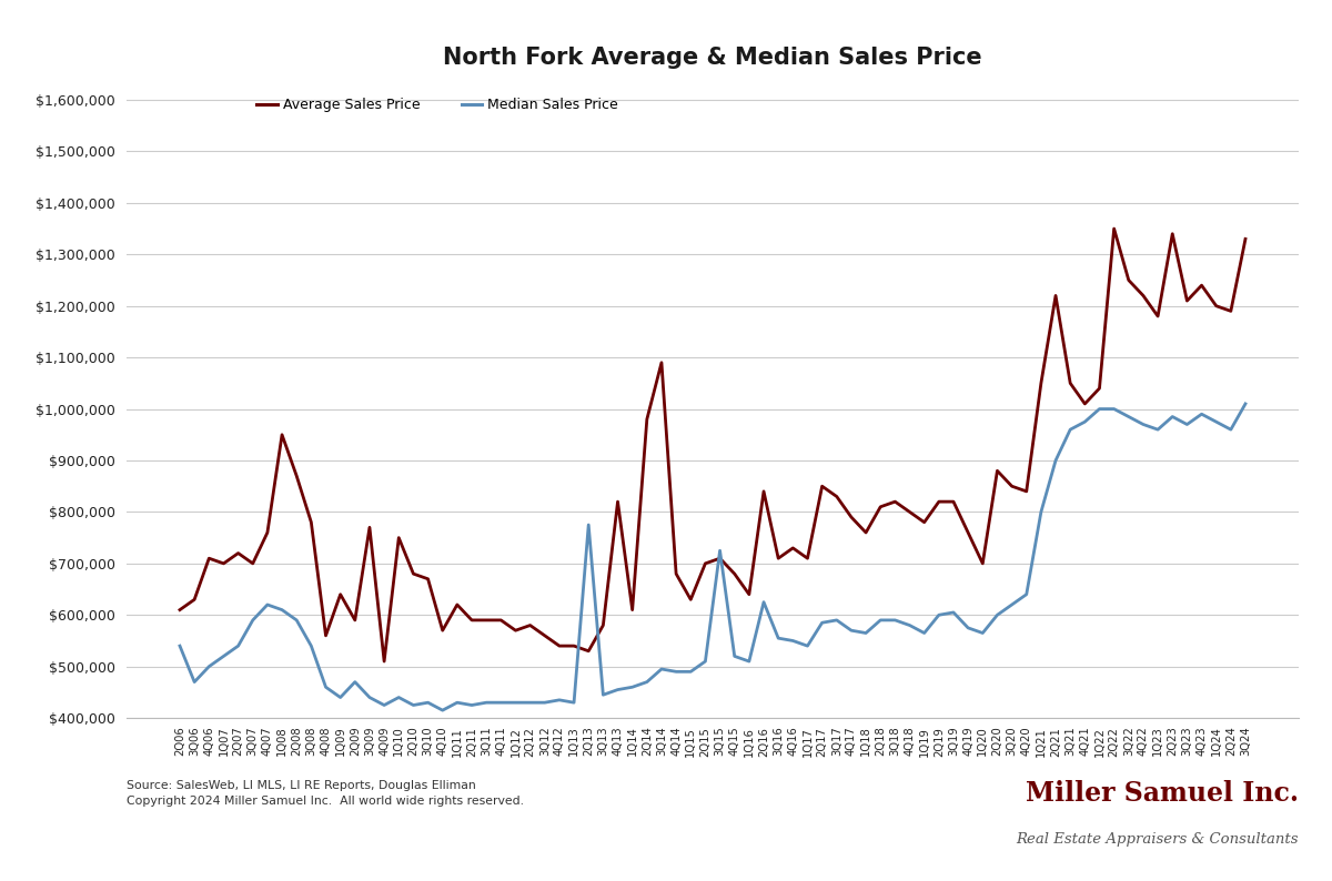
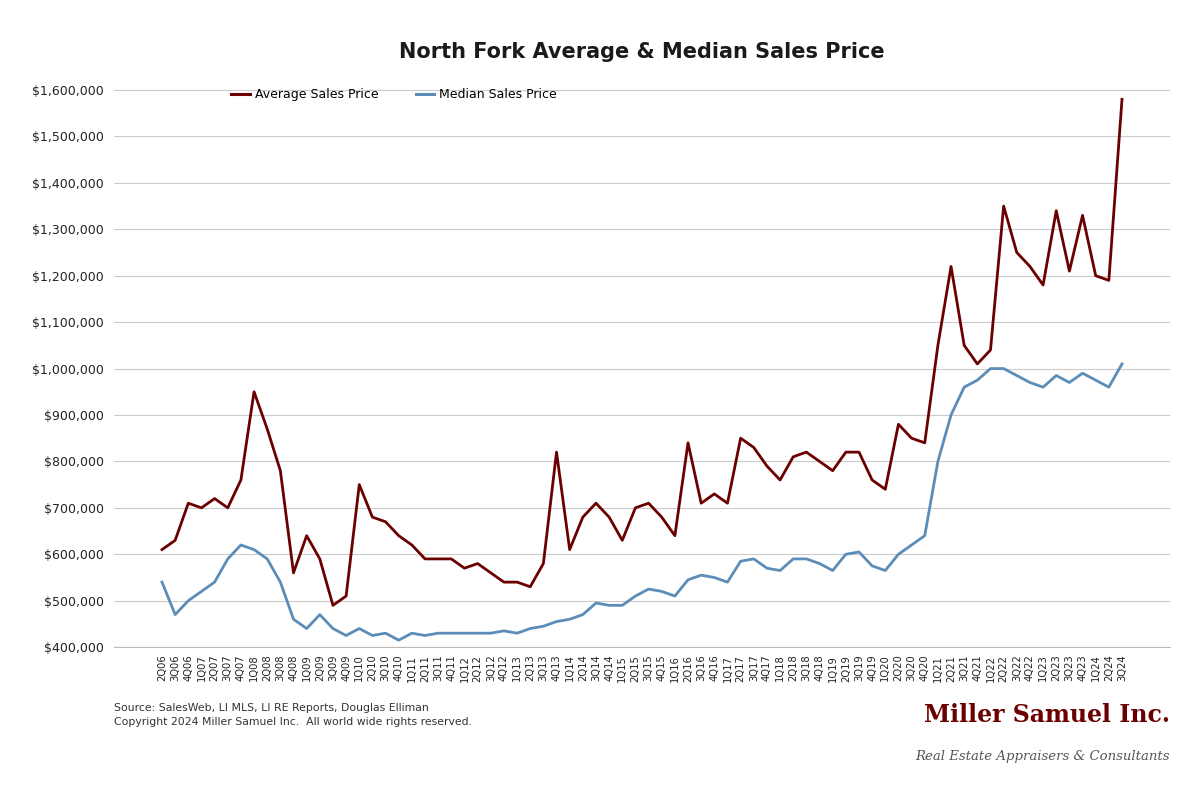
Average Sales Price/3Q09: $770,000 -> $490,000
Average Sales Price/4Q10: $570,000 -> $640,000
Median Sales Price/2Q13: $775,000 -> $440,000
Average Sales Price/2Q14: $980,000 -> $680,000
Average Sales Price/3Q14: $1,090,000 -> $710,000
Median Sales Price/3Q15: $725,000 -> $525,000
Median Sales Price/2Q16: $625,000 -> $545,000
Average Sales Price/1Q20: $700,000 -> $740,000
Average Sales Price/4Q23: $1,240,000 -> $1,330,000
Average Sales Price/3Q24: $1,330,000 -> $1,580,000
